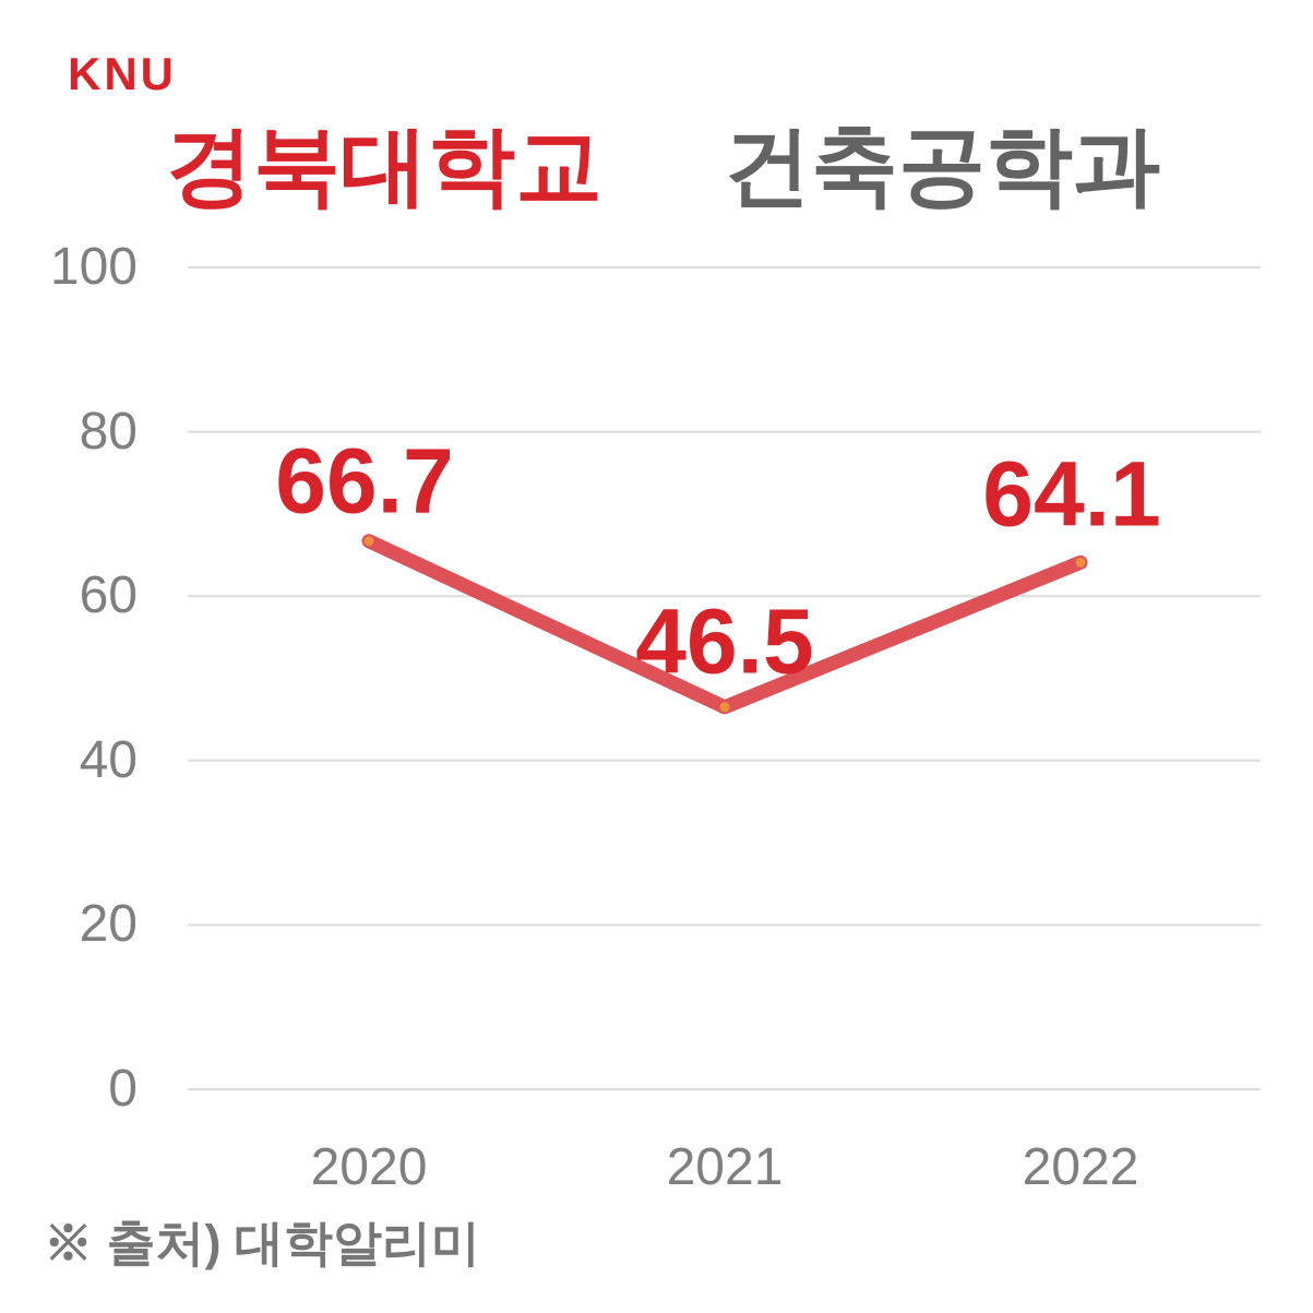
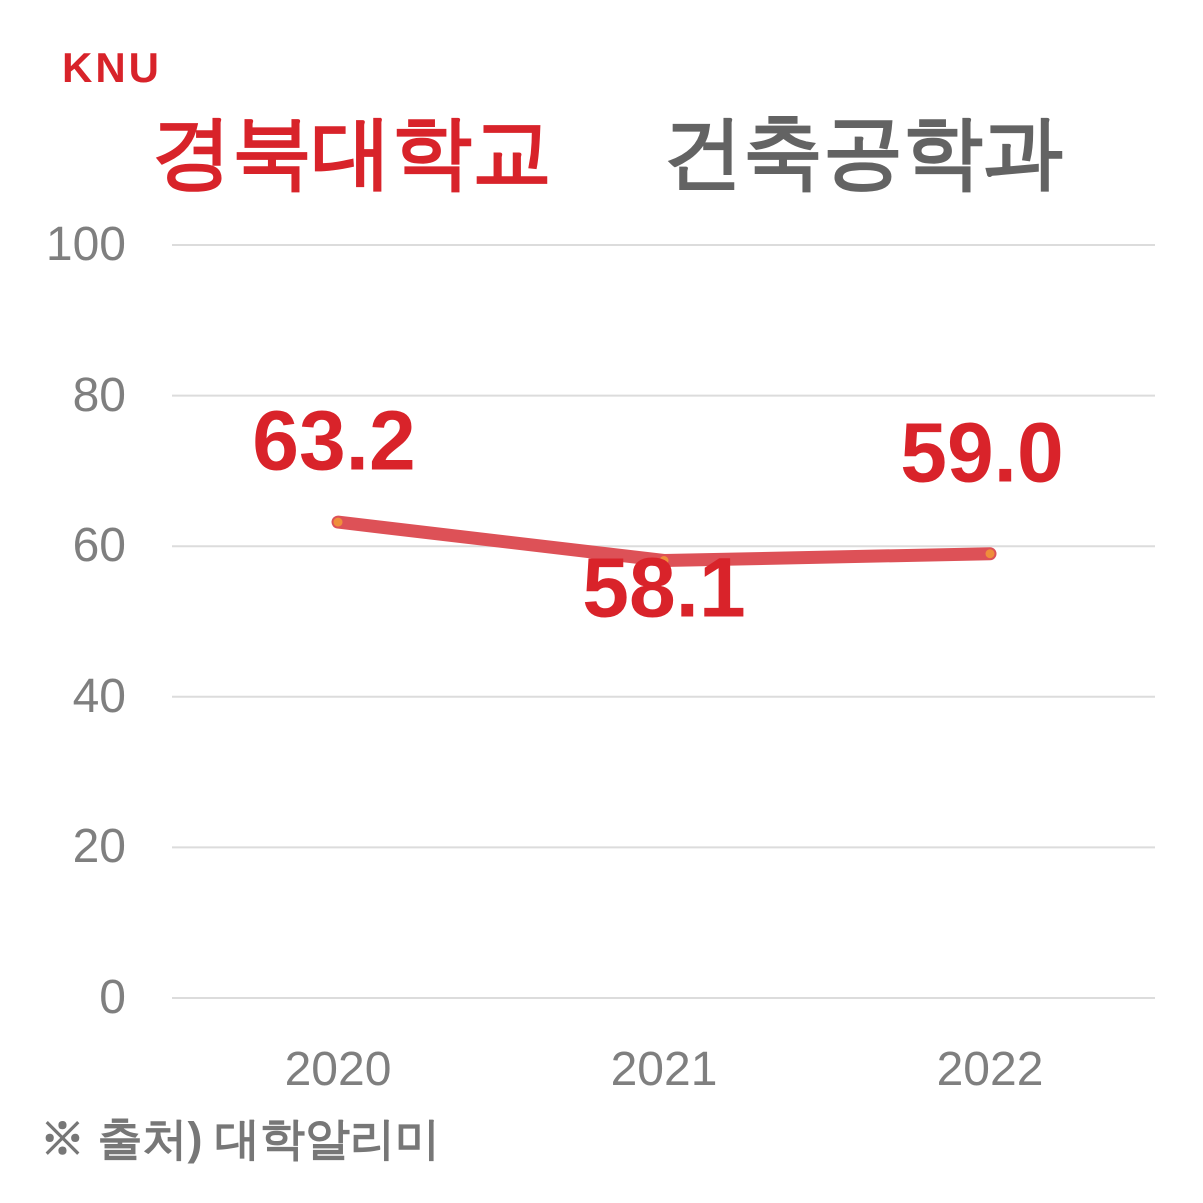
2020: 66.7 -> 63.2
2021: 46.5 -> 58.1
2022: 64.1 -> 59.0
